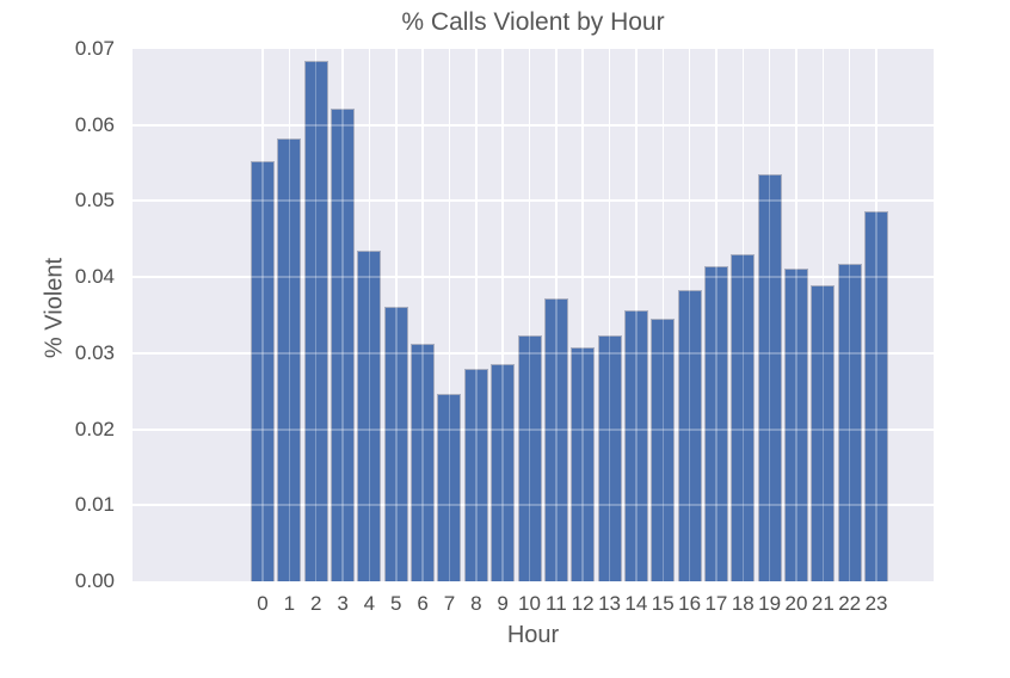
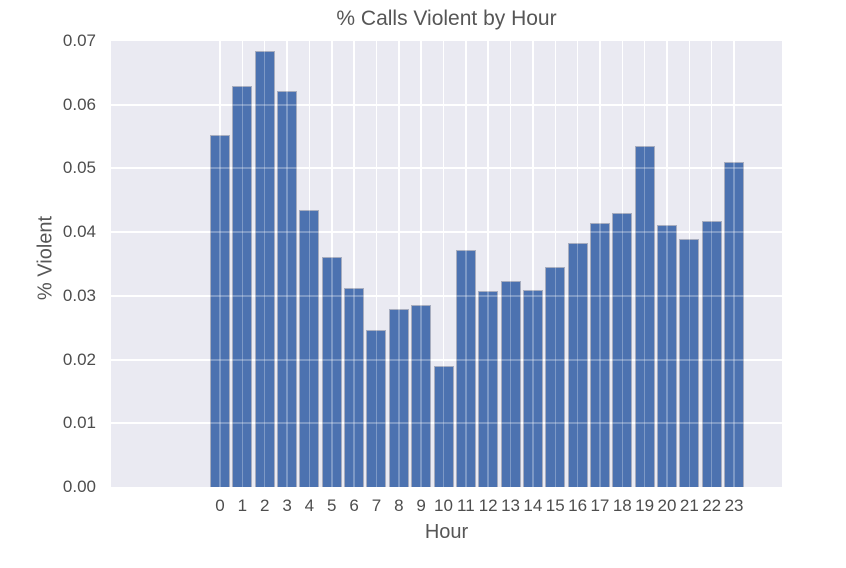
1: 0.058 -> 0.063
10: 0.032 -> 0.019
14: 0.036 -> 0.031
23: 0.049 -> 0.051
